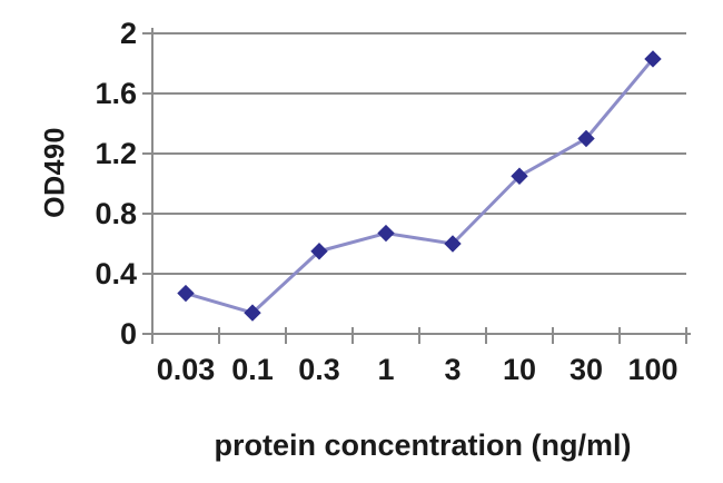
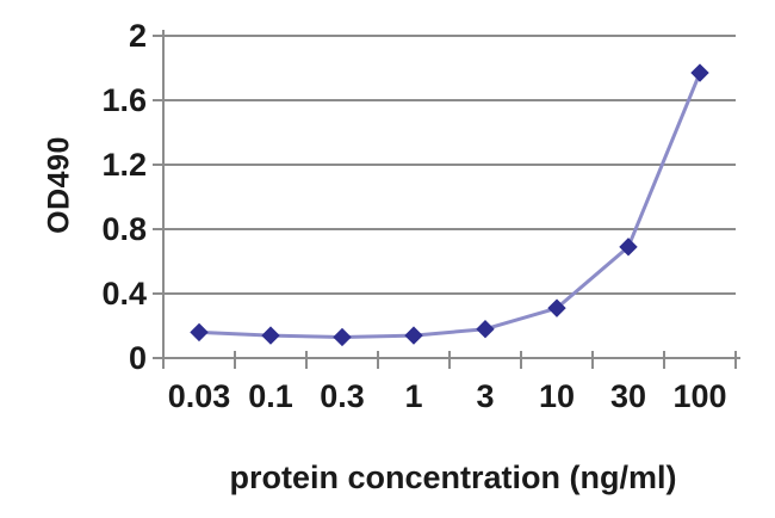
0.03: 0.27 -> 0.16
0.3: 0.55 -> 0.13
1: 0.67 -> 0.14
3: 0.60 -> 0.18
10: 1.05 -> 0.31
30: 1.30 -> 0.69
100: 1.83 -> 1.77
